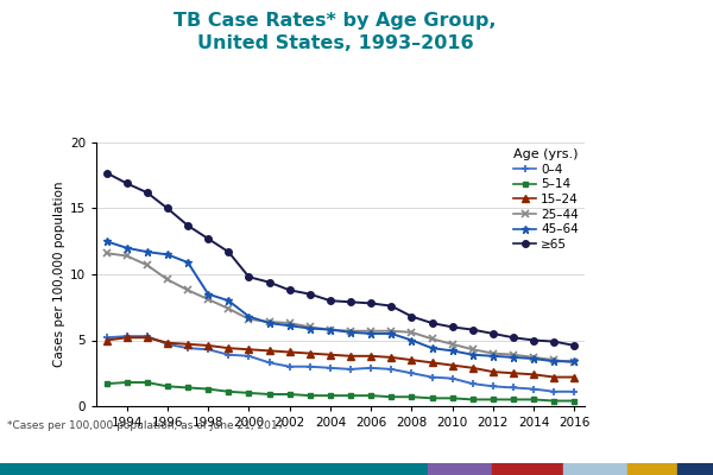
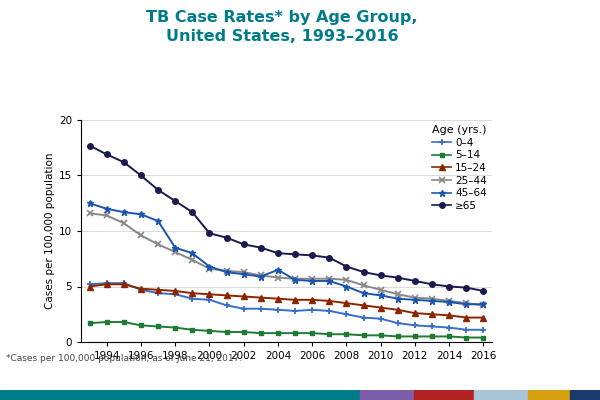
45–64/2004: 5.8 -> 6.5
